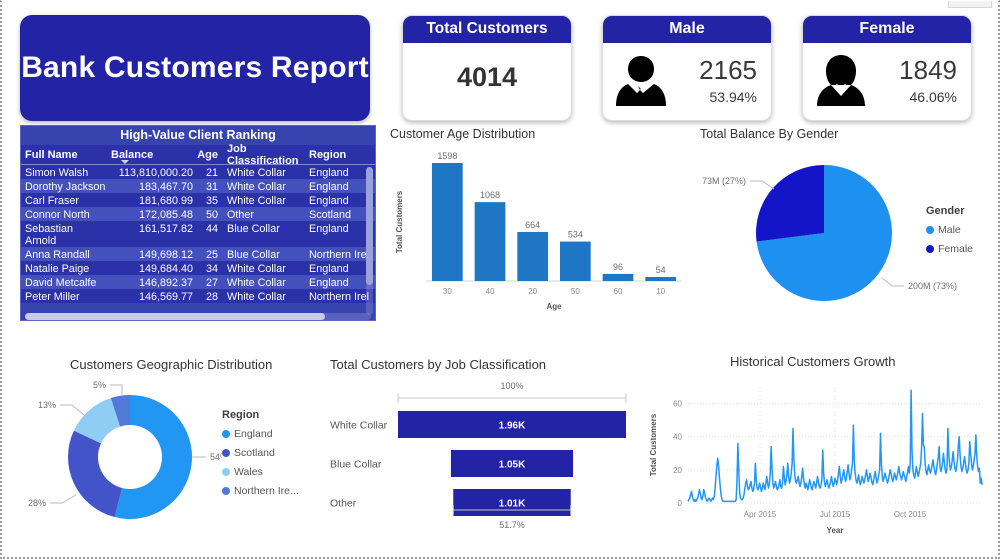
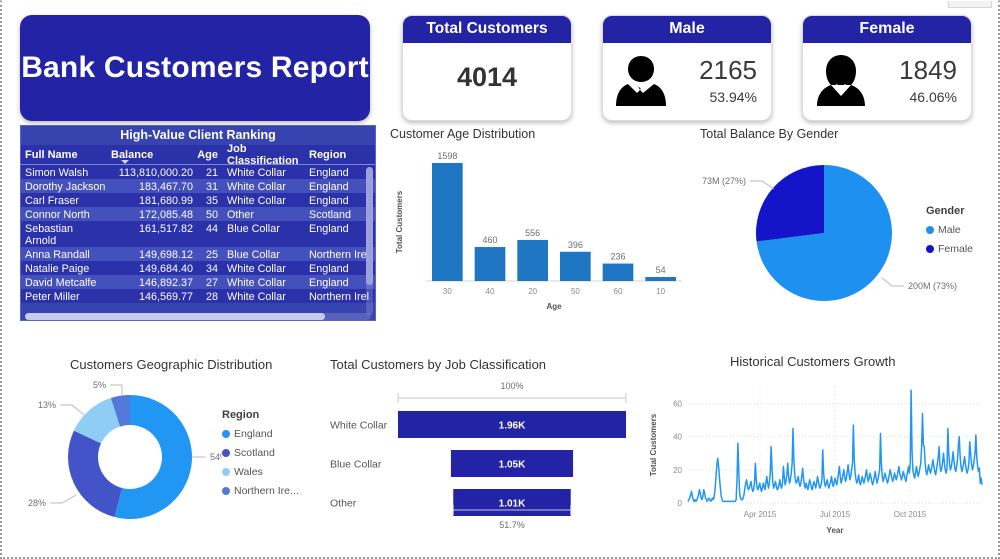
Customer Age Distribution/40: 1068 -> 460
Customer Age Distribution/20: 664 -> 556
Customer Age Distribution/50: 534 -> 396
Customer Age Distribution/60: 96 -> 236
